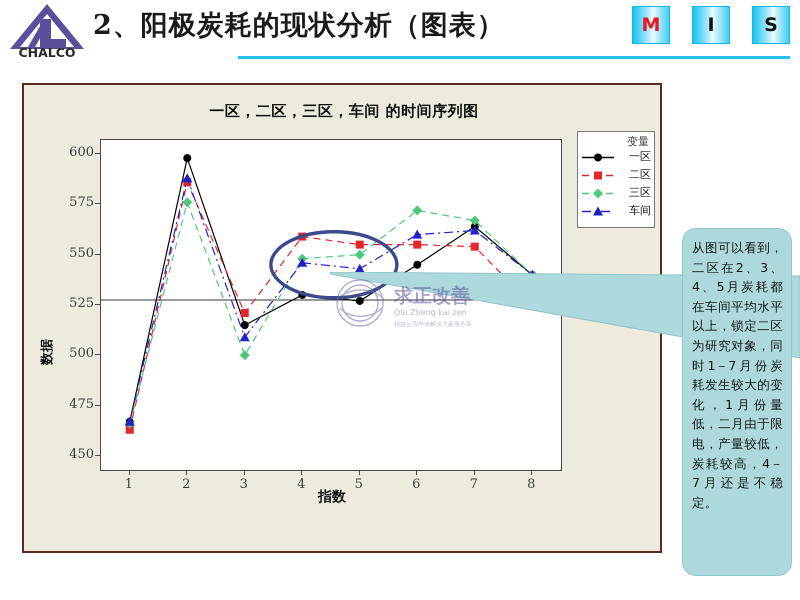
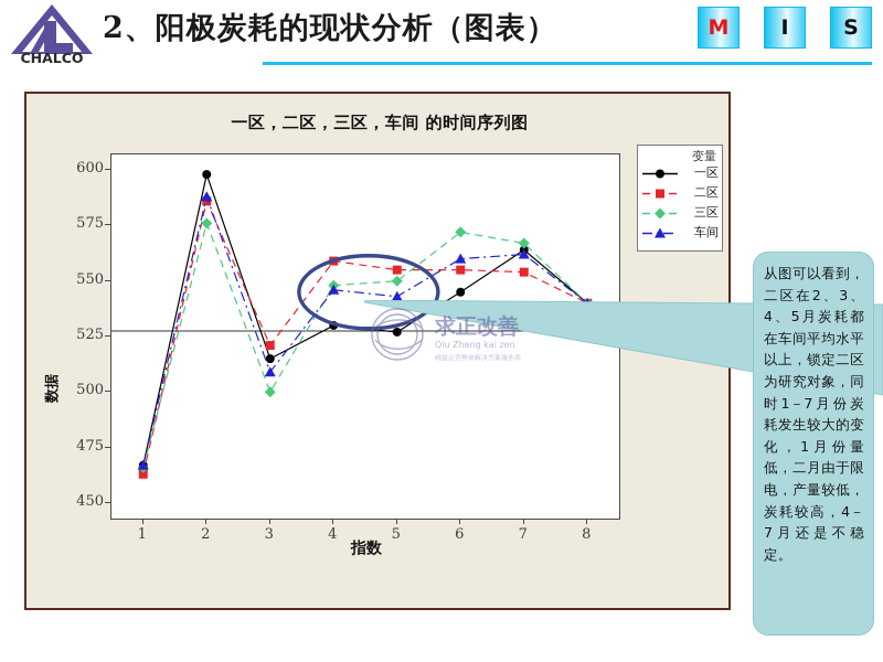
二区/8: 525 -> 540
